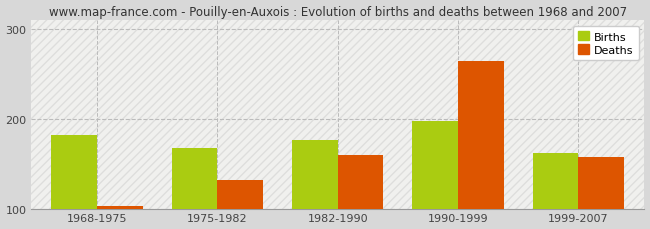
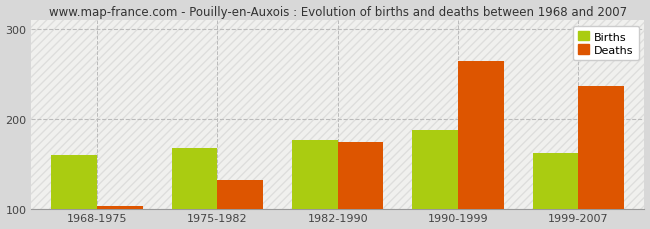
Births/1968-1975: 182 -> 160
Deaths/1982-1990: 160 -> 175
Births/1990-1999: 198 -> 188
Deaths/1999-2007: 158 -> 237
